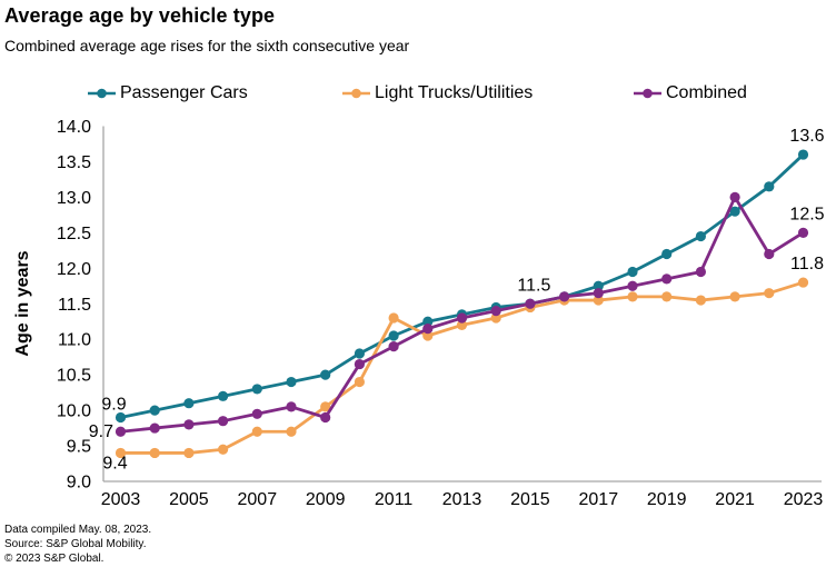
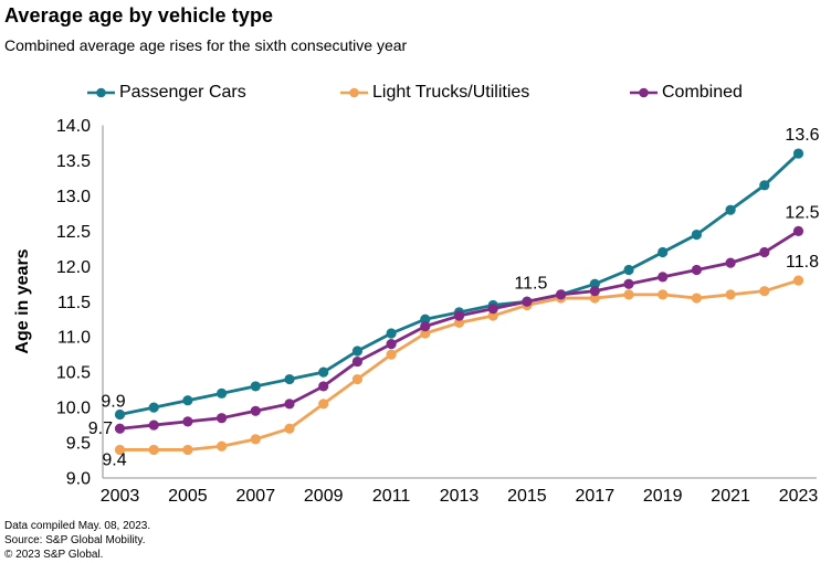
Light Trucks/Utilities/2007: 9.7 -> 9.6
Combined/2009: 9.9 -> 10.3
Light Trucks/Utilities/2011: 11.3 -> 10.8
Combined/2021: 13.0 -> 12.1
